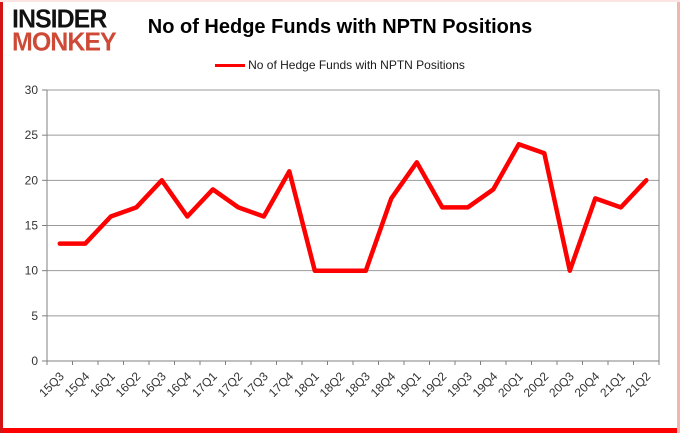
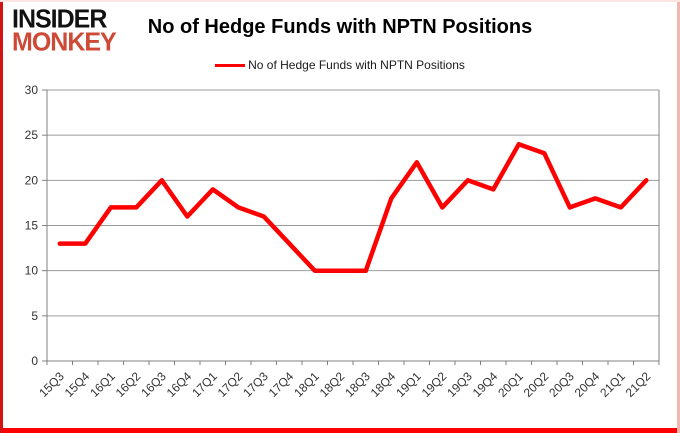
16Q1: 16 -> 17
17Q4: 21 -> 13
19Q3: 17 -> 20
20Q3: 10 -> 17
